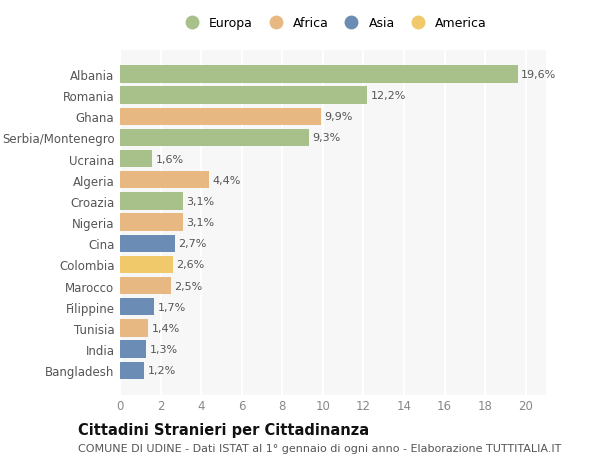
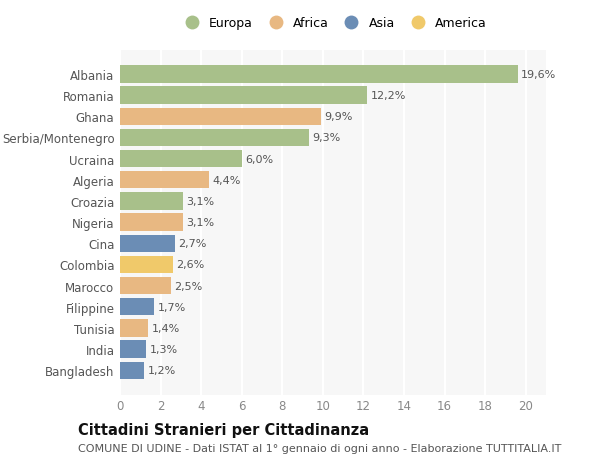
Ucraina: 1,6% -> 6,0%
